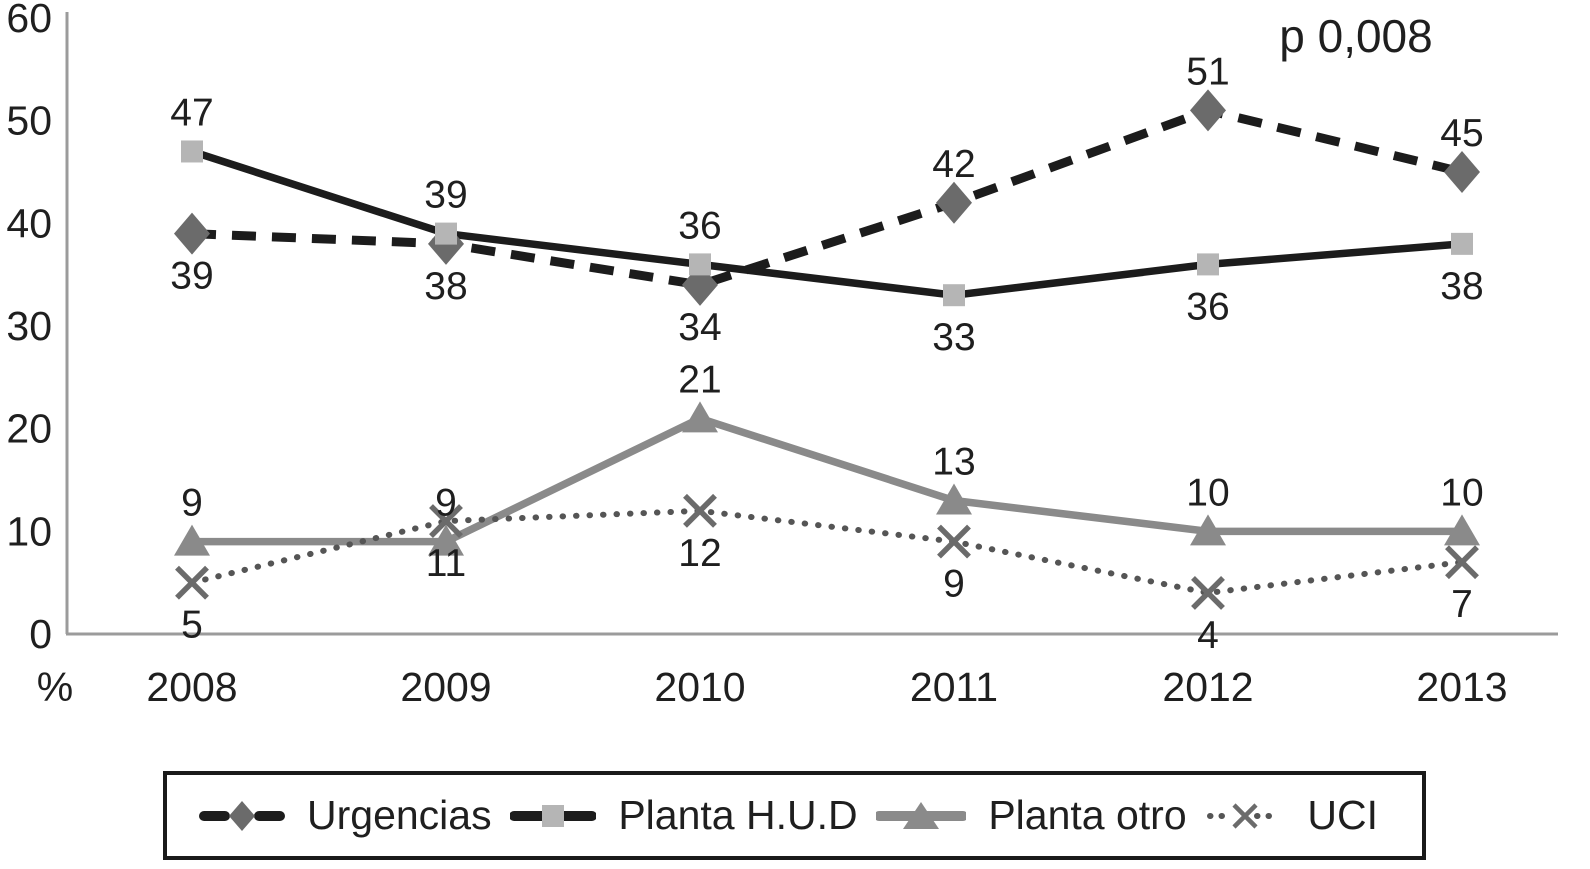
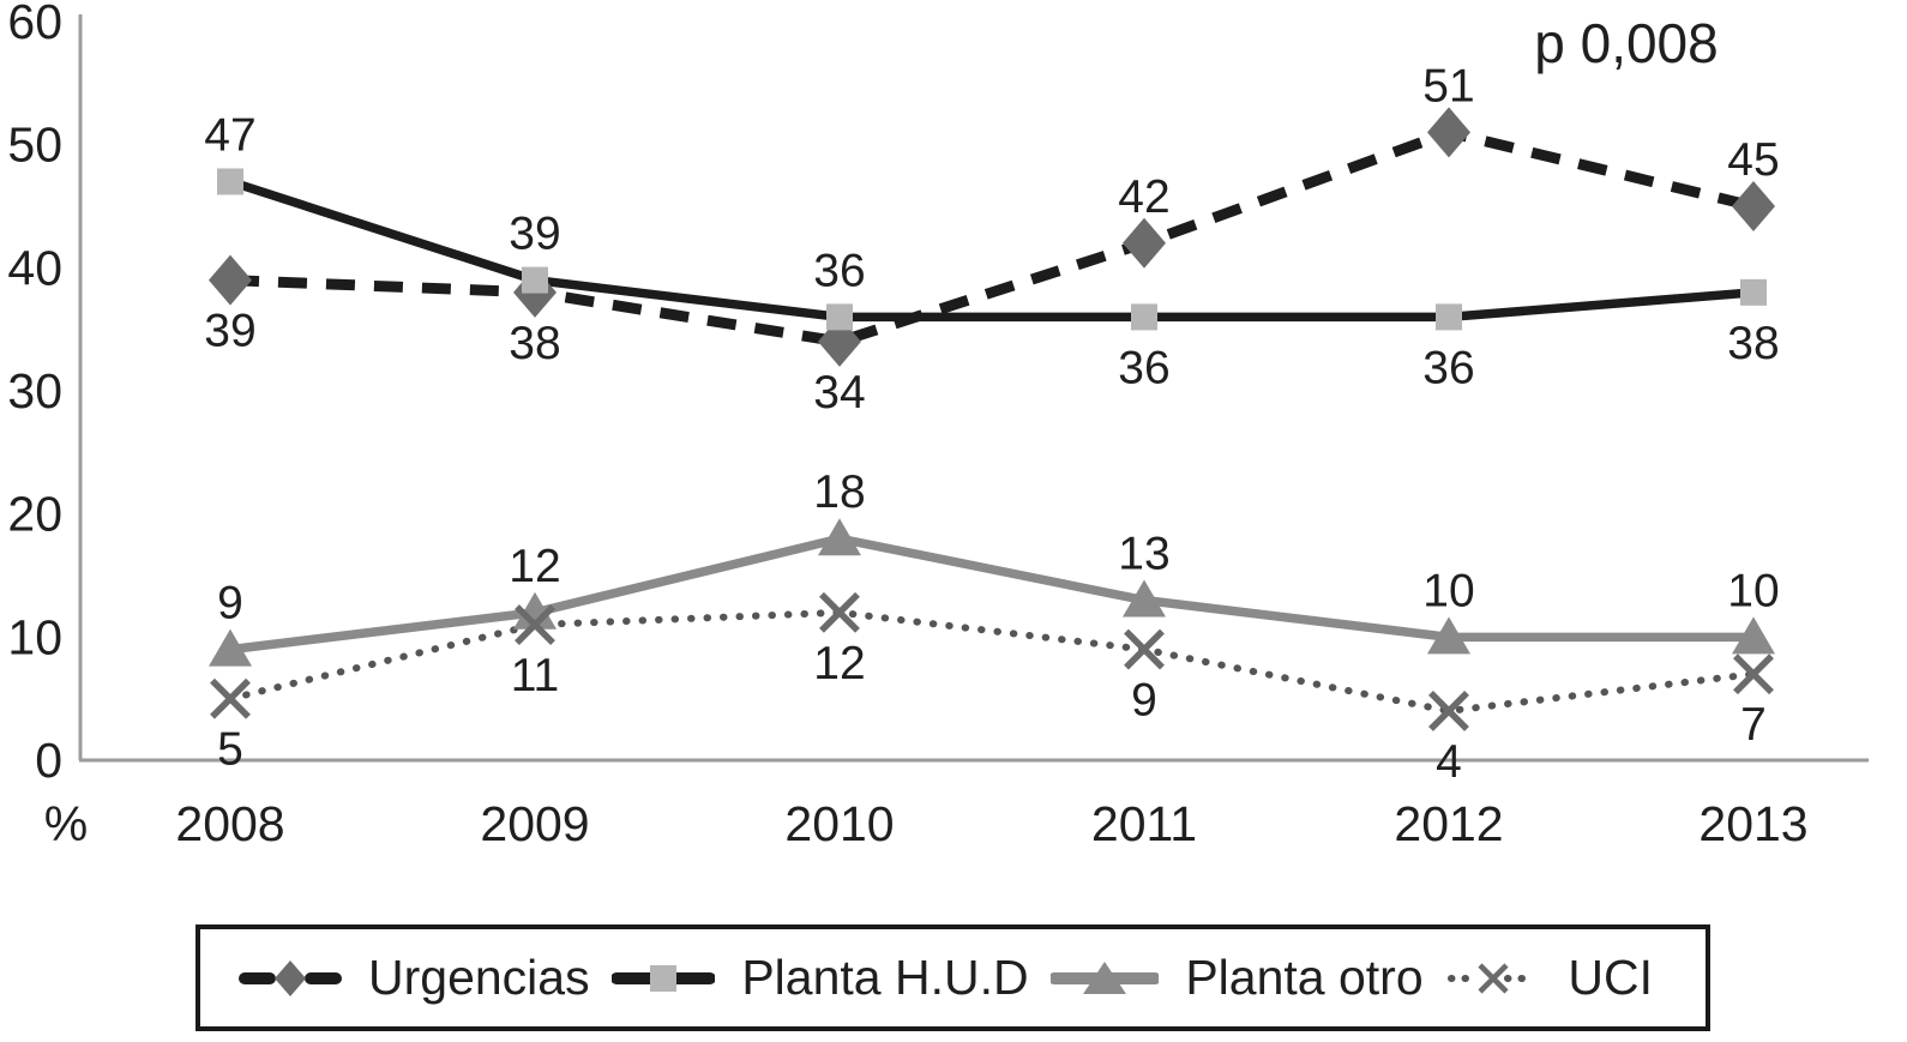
Planta otro/2009: 9 -> 12
Planta otro/2010: 21 -> 18
Planta H.U.D/2011: 33 -> 36
